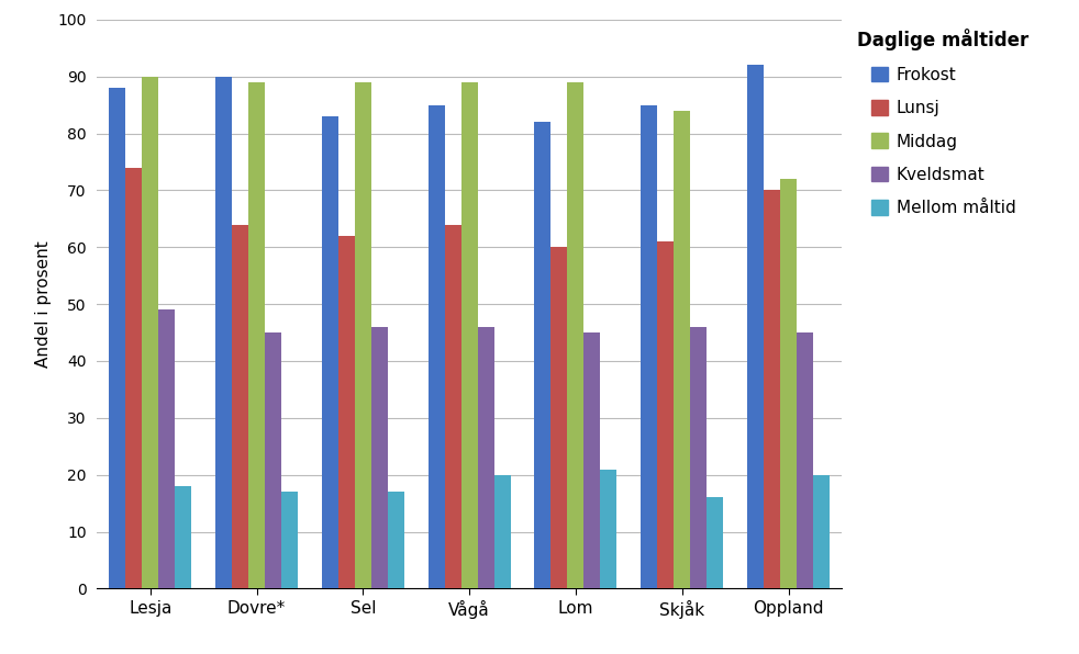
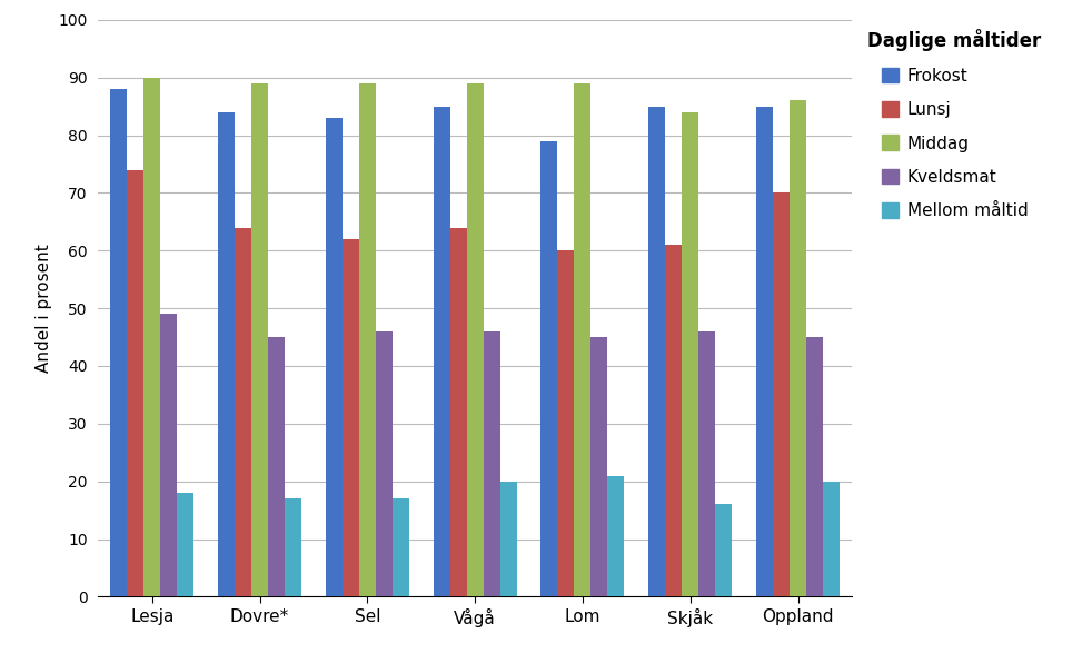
Frokost/Dovre*: 90 -> 84
Frokost/Lom: 82 -> 79
Frokost/Oppland: 92 -> 85
Middag/Oppland: 72 -> 86
